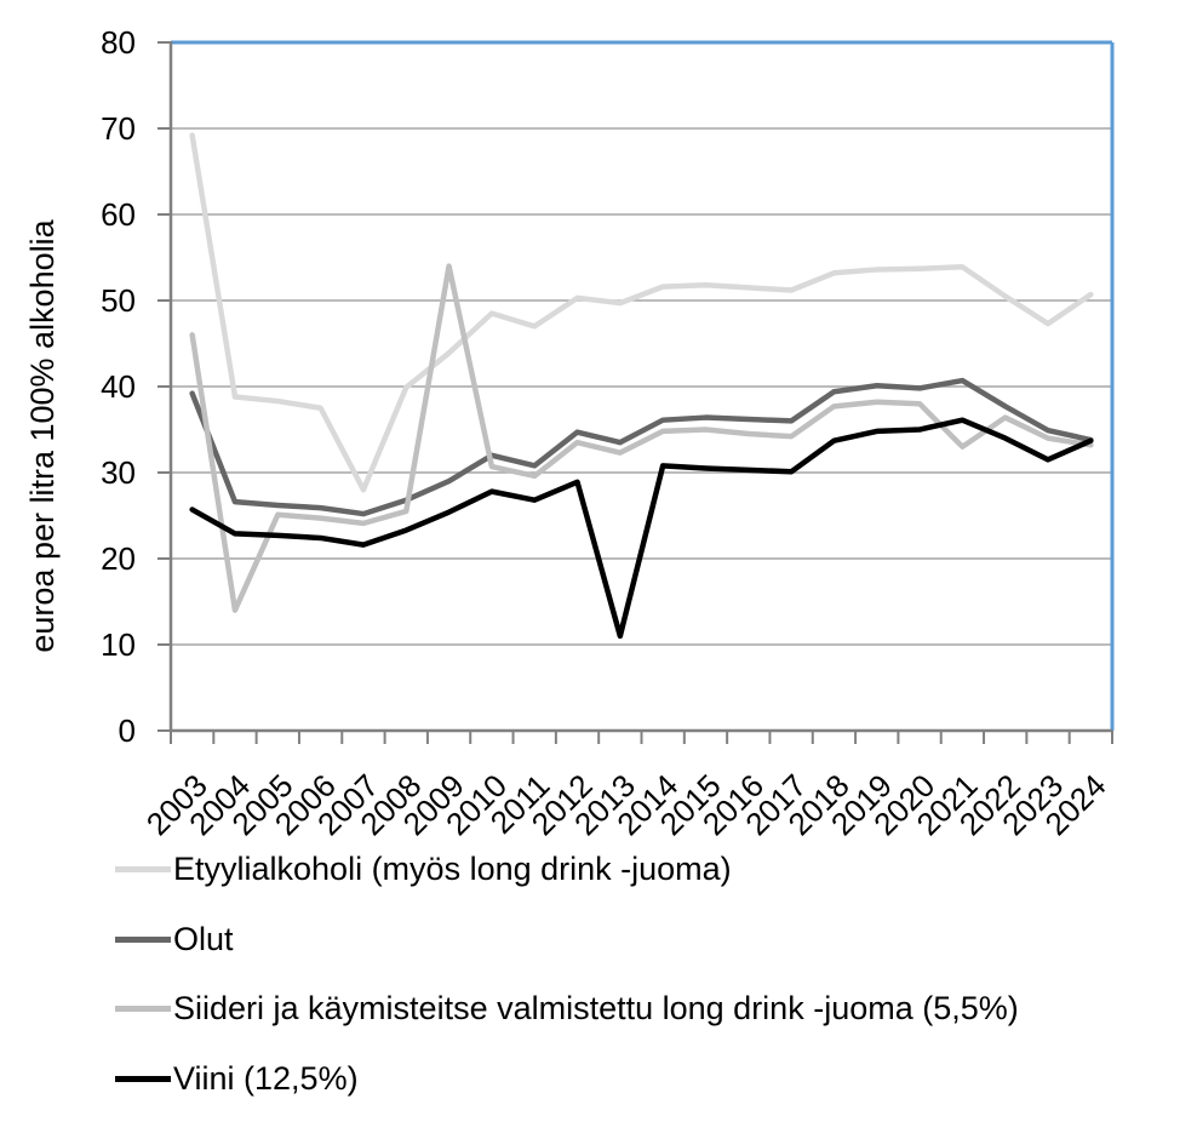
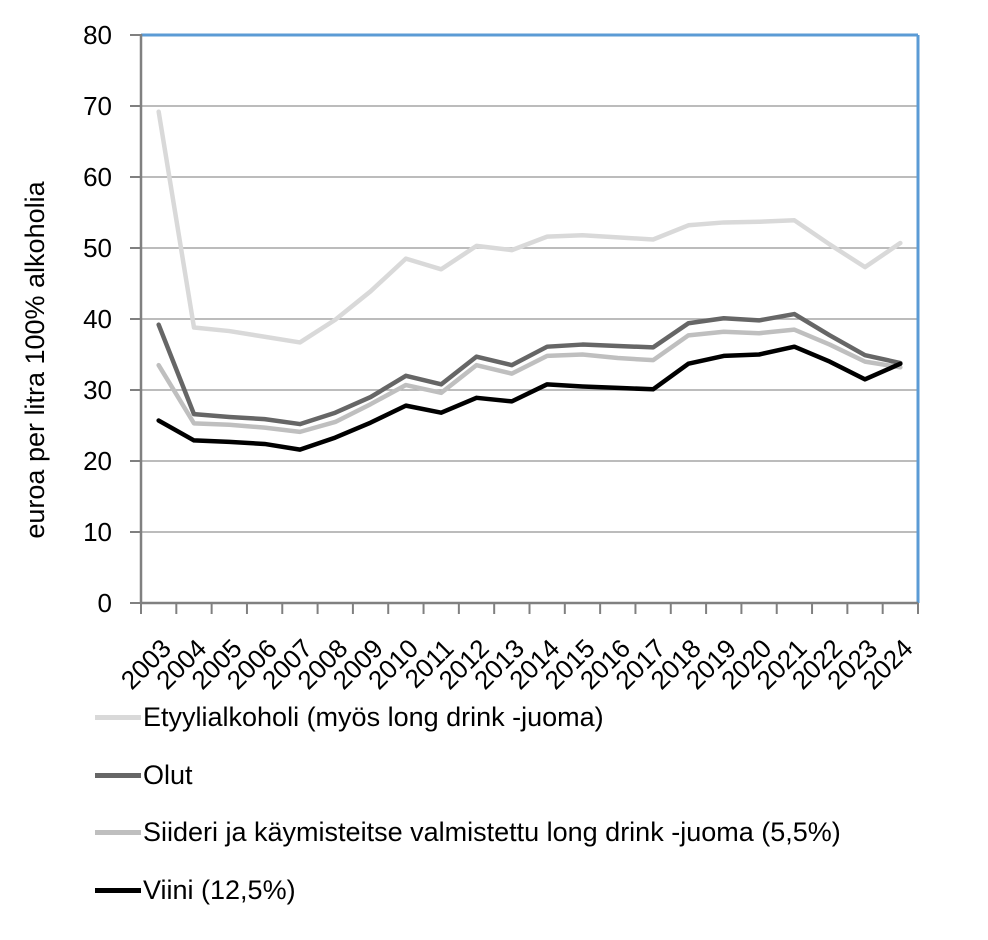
Siideri ja käymisteitse valmistettu long drink -juoma (5,5%)/2003: 46 -> 34
Siideri ja käymisteitse valmistettu long drink -juoma (5,5%)/2004: 14 -> 25
Etyylialkoholi (myös long drink -juoma)/2007: 28 -> 37
Siideri ja käymisteitse valmistettu long drink -juoma (5,5%)/2009: 54 -> 28
Viini (12,5%)/2013: 11 -> 28
Siideri ja käymisteitse valmistettu long drink -juoma (5,5%)/2021: 33 -> 38
